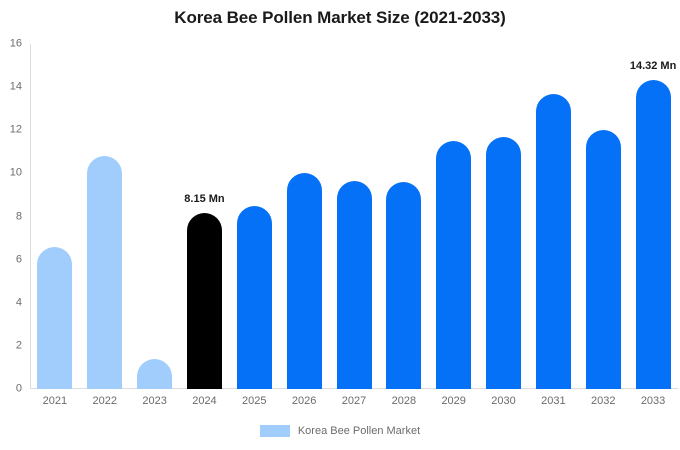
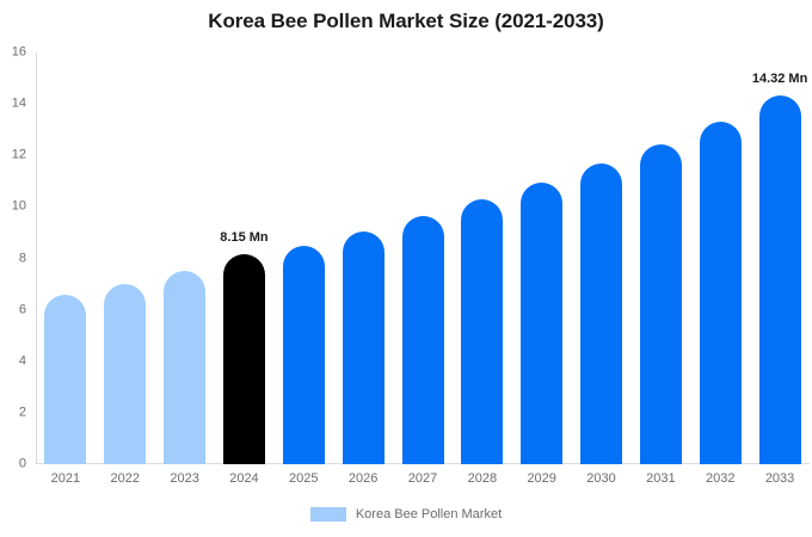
2022: 10.8 -> 7.0
2023: 1.4 -> 7.5
2026: 10.0 -> 9.1
2028: 9.6 -> 10.3
2029: 11.5 -> 10.9
2031: 13.7 -> 12.4
2032: 12.0 -> 13.3
